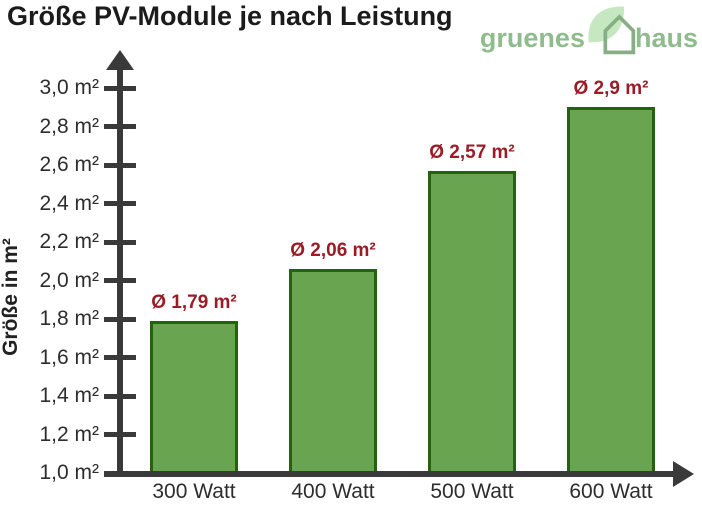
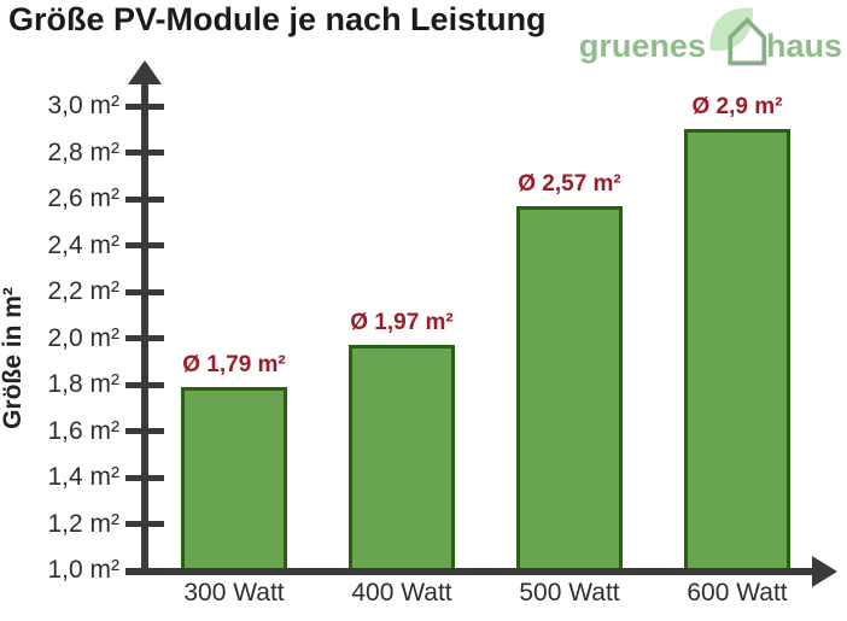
400 Watt: 2,06 -> 1,97
